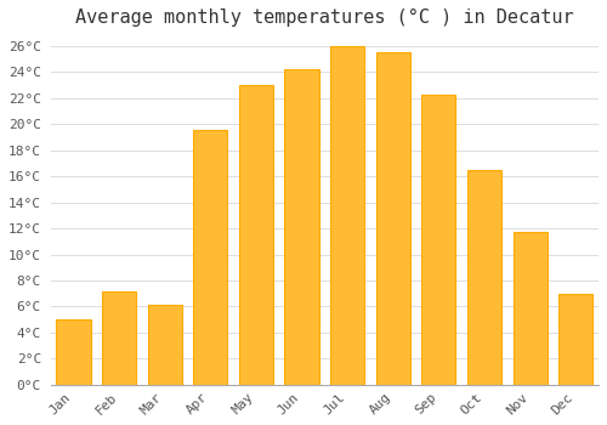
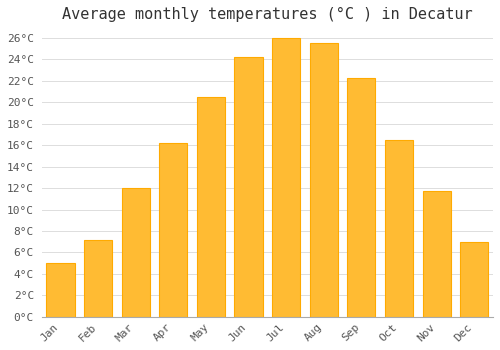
Mar: 6.1°C -> 12.0°C
Apr: 19.6°C -> 16.2°C
May: 23.0°C -> 20.5°C
